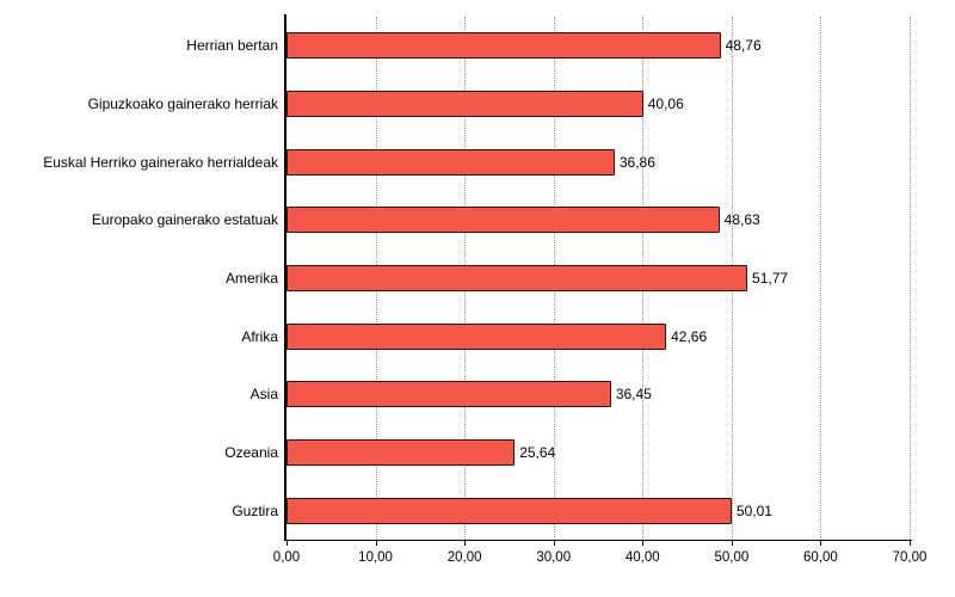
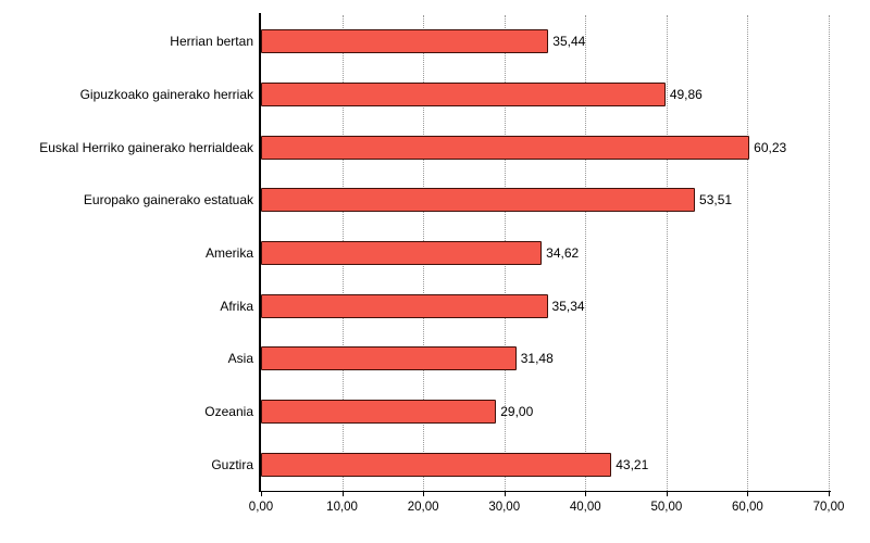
Herrian bertan: 48,76 -> 35,44
Gipuzkoako gainerako herriak: 40,06 -> 49,86
Euskal Herriko gainerako herrialdeak: 36,86 -> 60,23
Europako gainerako estatuak: 48,63 -> 53,51
Amerika: 51,77 -> 34,62
Afrika: 42,66 -> 35,34
Asia: 36,45 -> 31,48
Ozeania: 25,64 -> 29,00
Guztira: 50,01 -> 43,21
